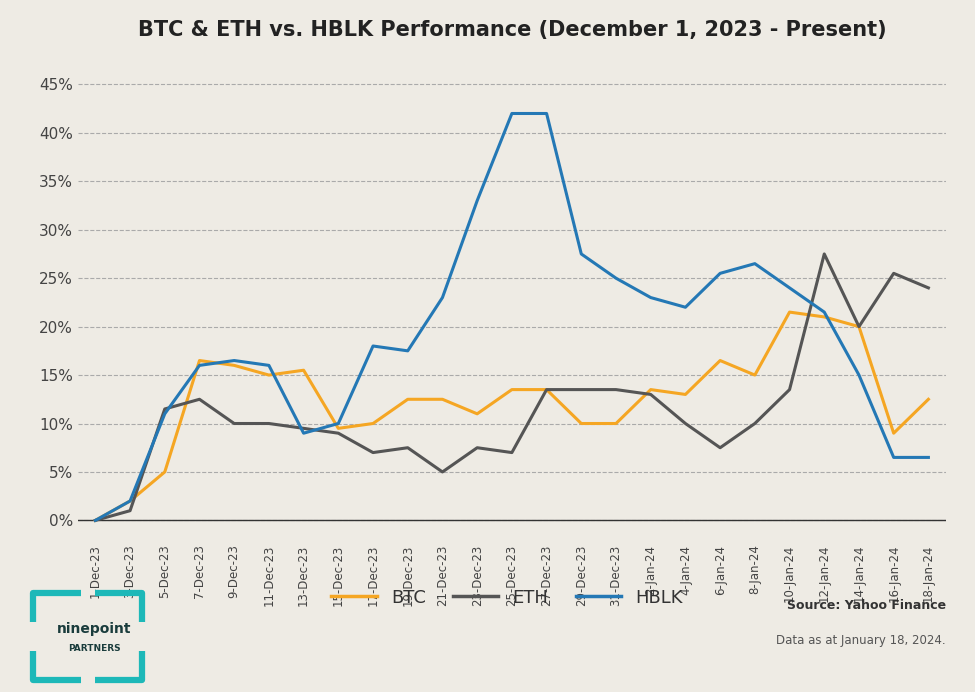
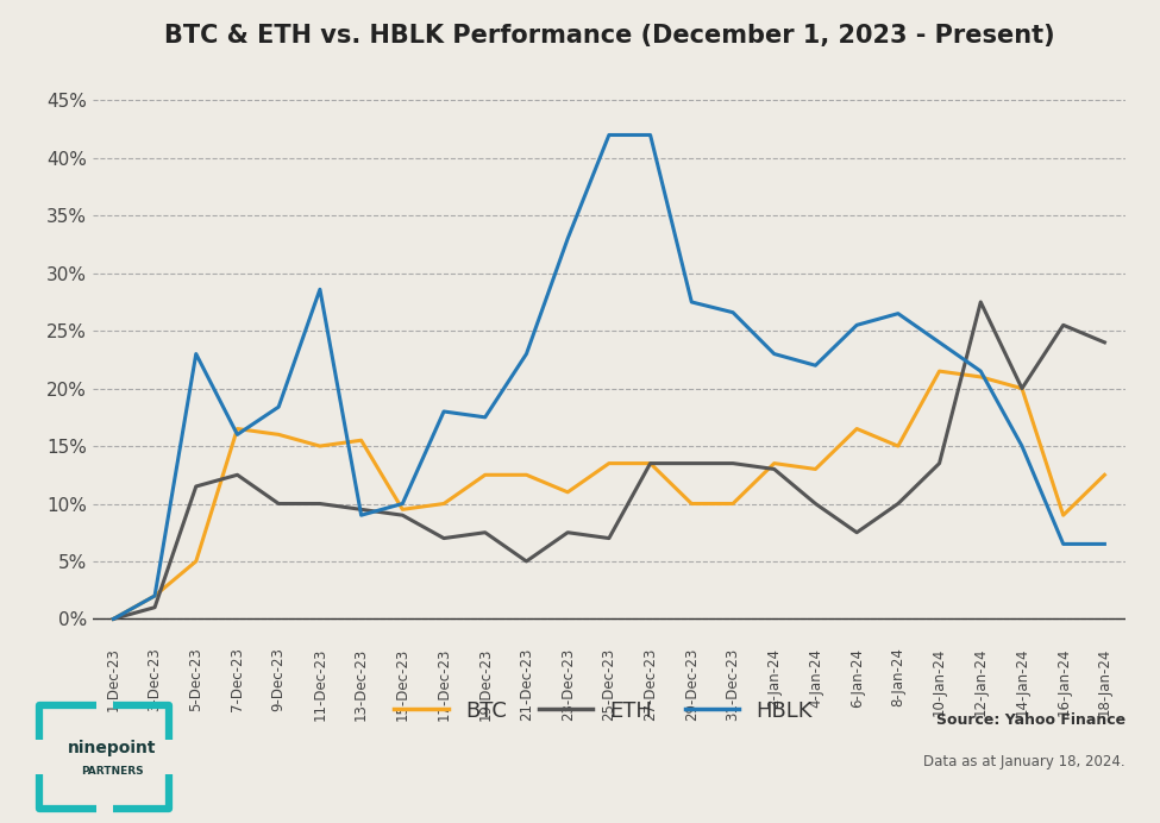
BTC & ETH vs. HBLK Performance (December 1, 2023 - Present)/HBLK/5-Dec-23: 11.0% -> 23.0%
BTC & ETH vs. HBLK Performance (December 1, 2023 - Present)/HBLK/9-Dec-23: 16.5% -> 18.4%
BTC & ETH vs. HBLK Performance (December 1, 2023 - Present)/HBLK/11-Dec-23: 16.0% -> 28.6%
BTC & ETH vs. HBLK Performance (December 1, 2023 - Present)/HBLK/31-Dec-23: 25.0% -> 26.6%
